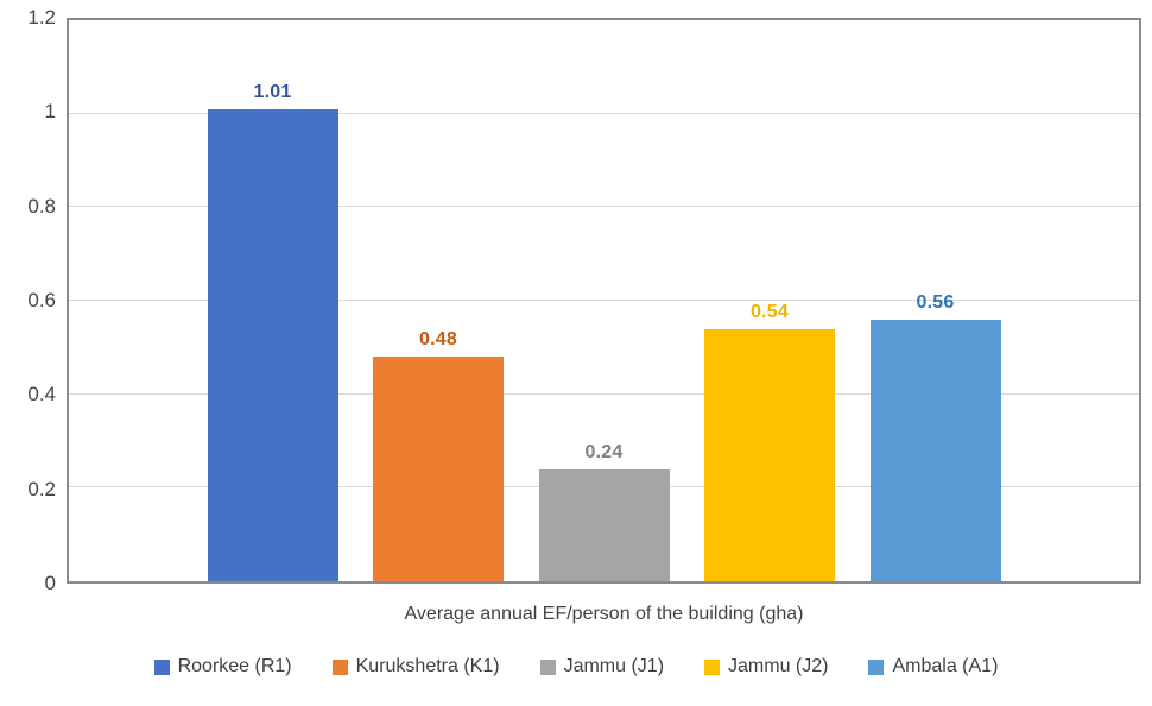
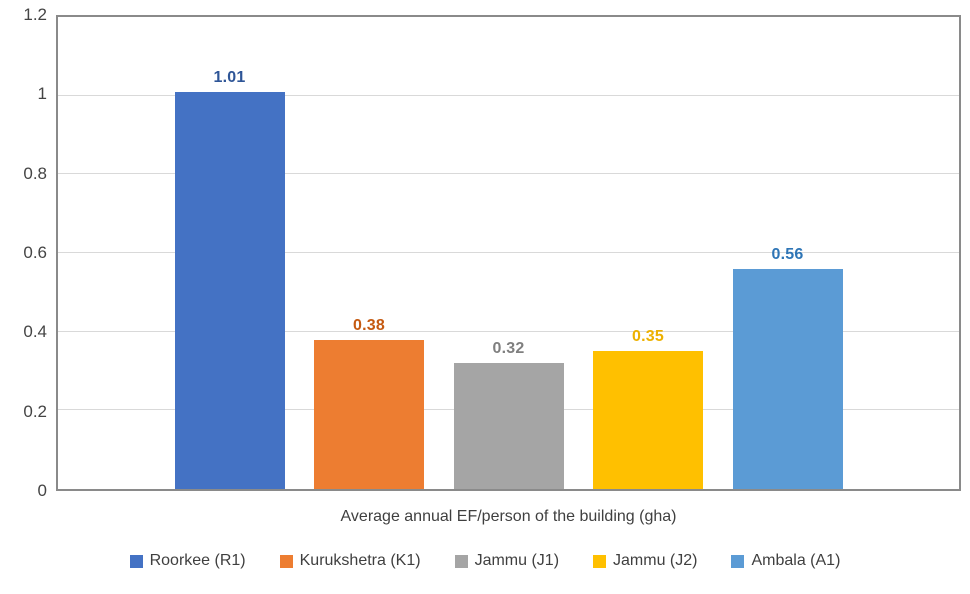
Kurukshetra (K1): 0.48 -> 0.38
Jammu (J1): 0.24 -> 0.32
Jammu (J2): 0.54 -> 0.35
